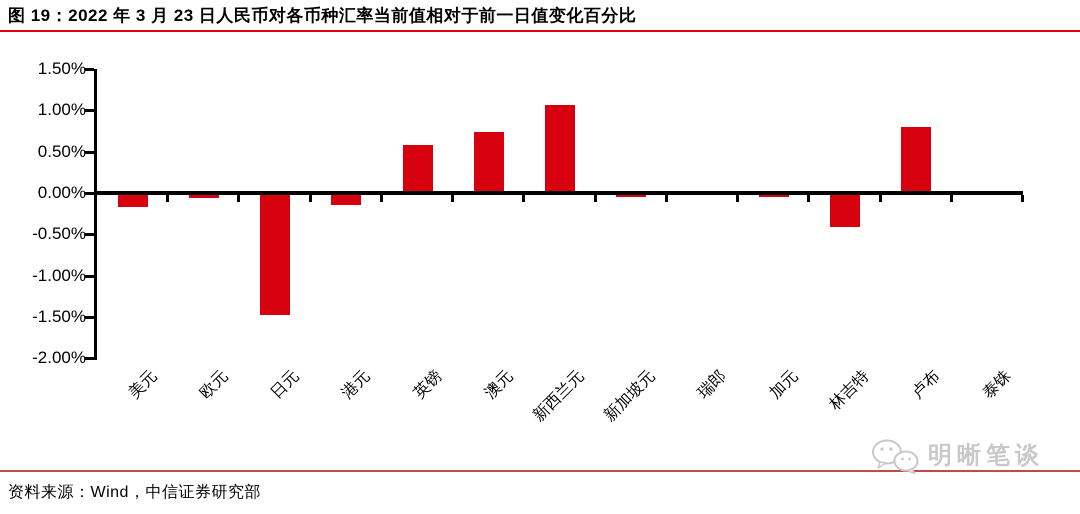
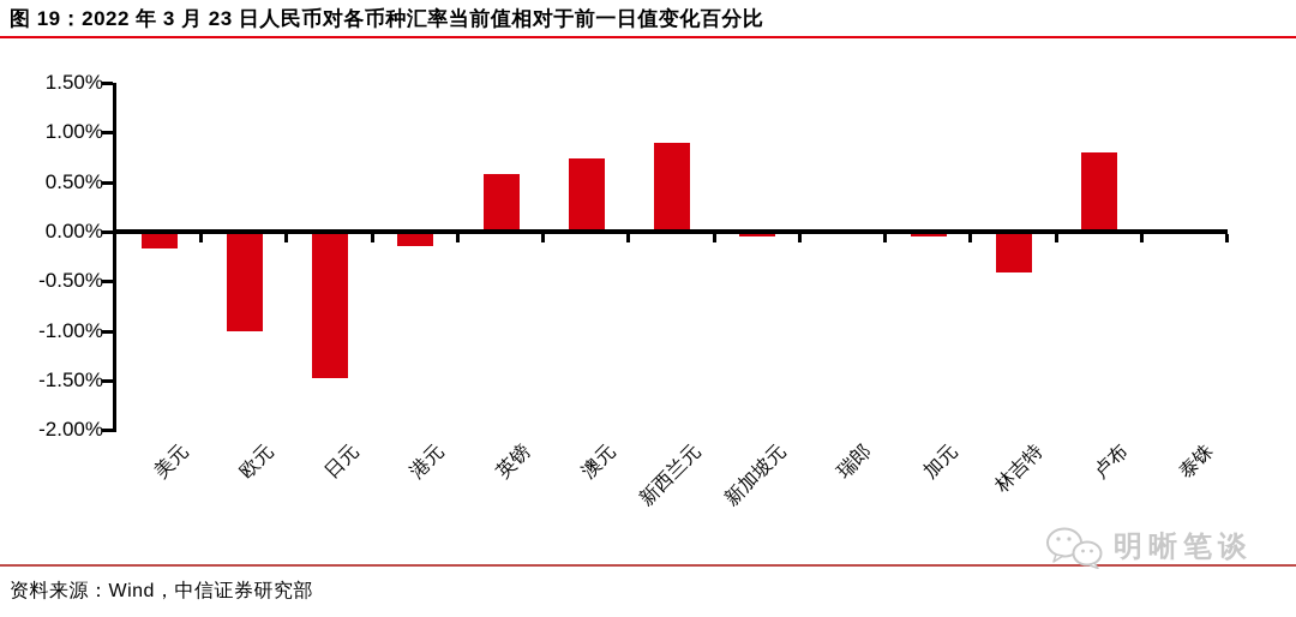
欧元: -0.1% -> -1.0%
新西兰元: 1.1% -> 0.9%
